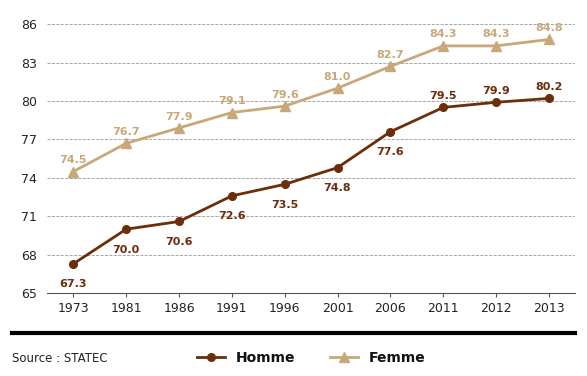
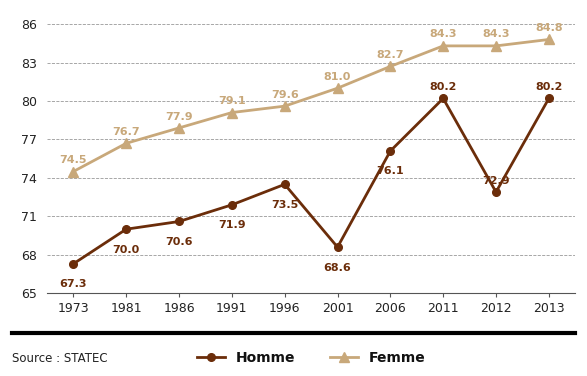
Homme/1991: 72.6 -> 71.9
Homme/2001: 74.8 -> 68.6
Homme/2006: 77.6 -> 76.1
Homme/2011: 79.5 -> 80.2
Homme/2012: 79.9 -> 72.9
